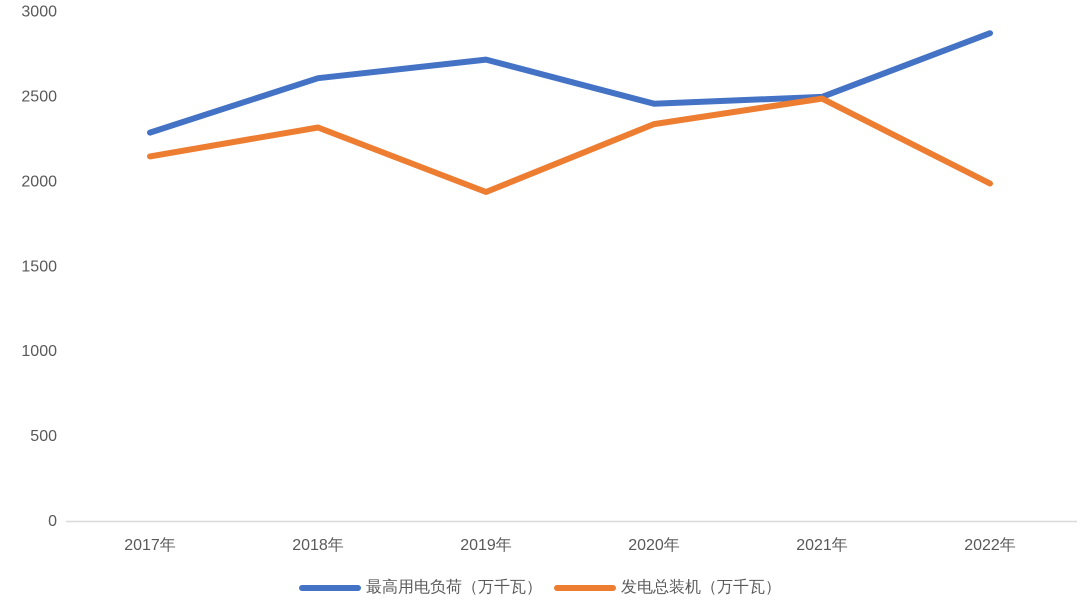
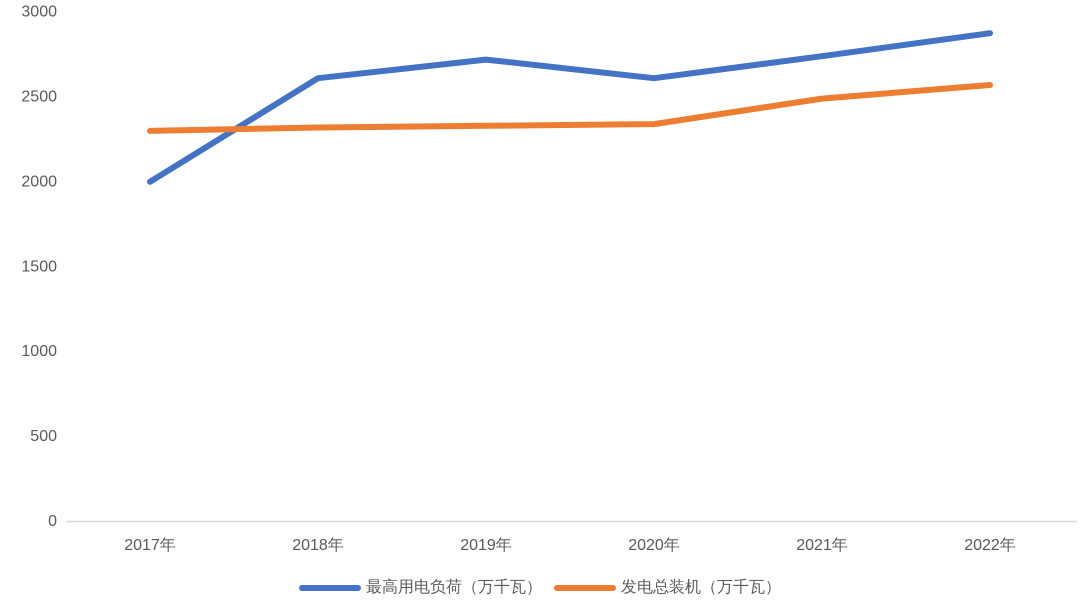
最高用电负荷（万千瓦）/2017年: 2290 -> 2000
发电总装机（万千瓦）/2017年: 2150 -> 2300
发电总装机（万千瓦）/2019年: 1940 -> 2330
最高用电负荷（万千瓦）/2020年: 2460 -> 2610
最高用电负荷（万千瓦）/2021年: 2500 -> 2740
发电总装机（万千瓦）/2022年: 1990 -> 2570
